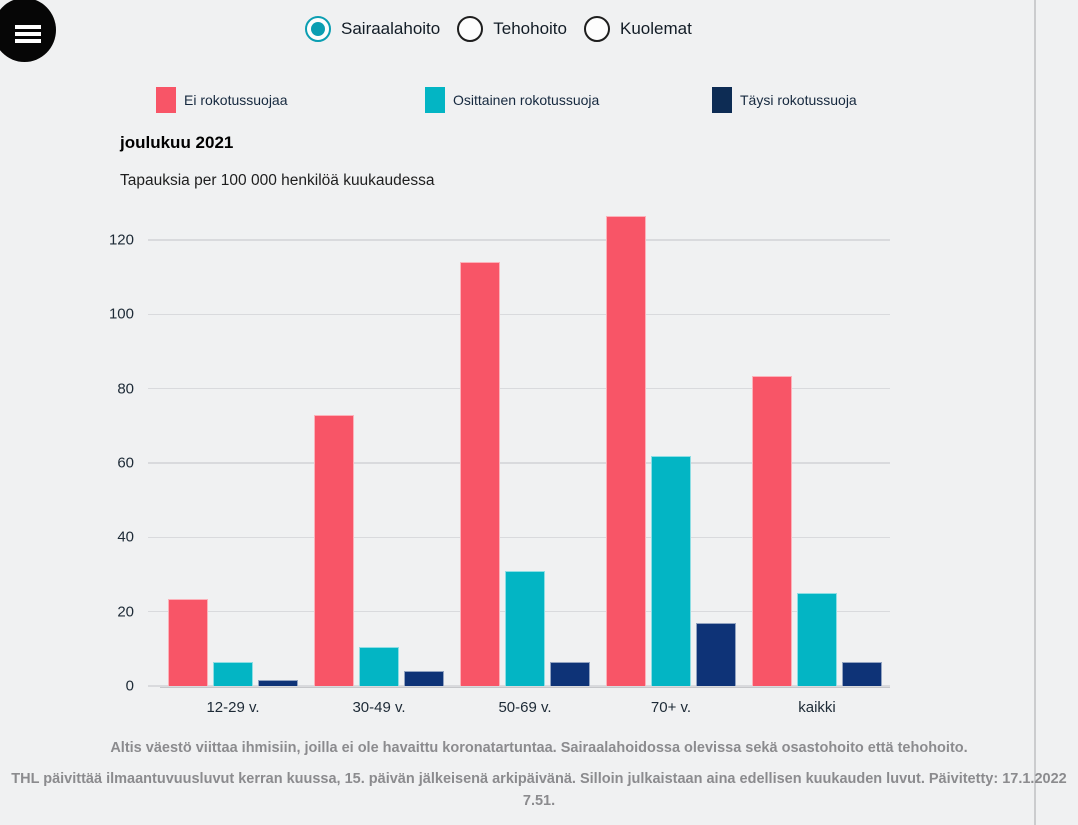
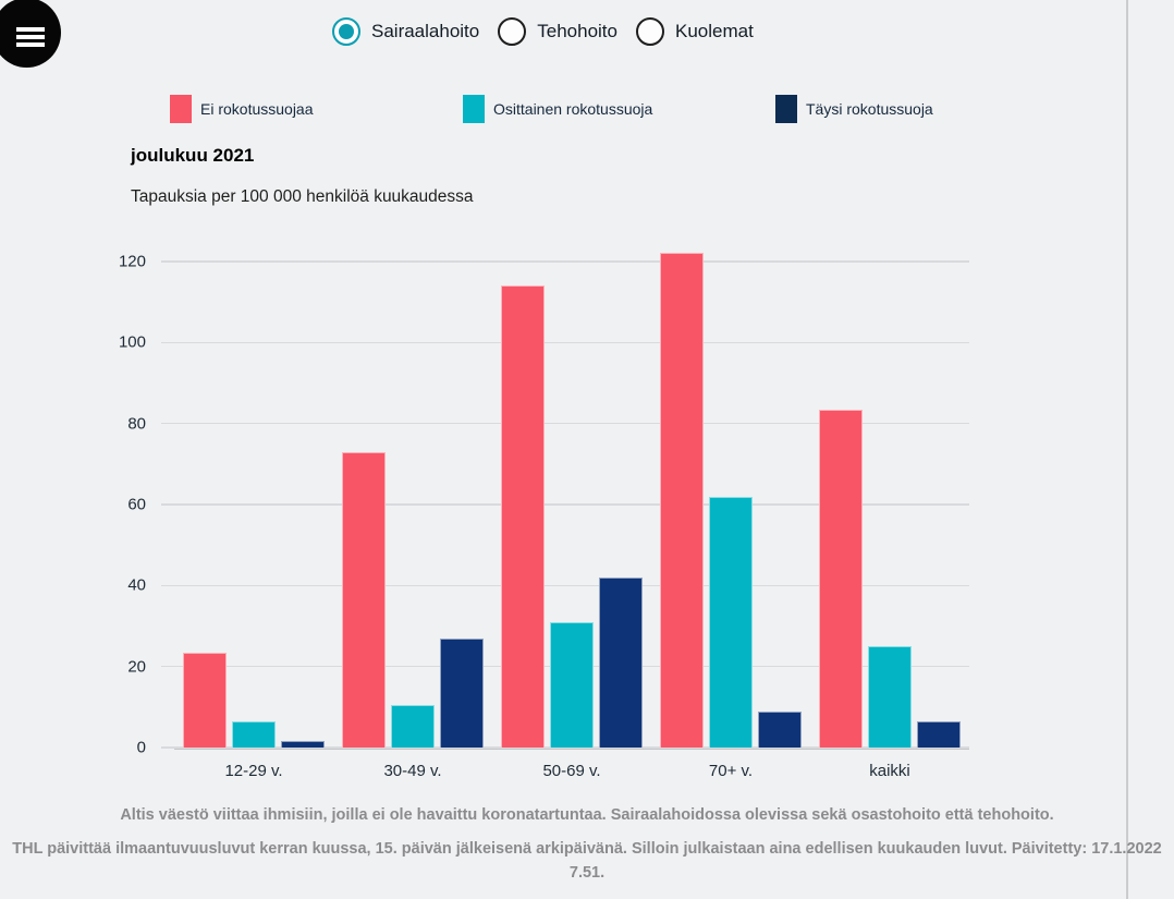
Täysi rokotussuoja/30-49 v.: 4 -> 27
Täysi rokotussuoja/50-69 v.: 6 -> 42
Ei rokotussuojaa/70+ v.: 126 -> 122
Täysi rokotussuoja/70+ v.: 17 -> 9
